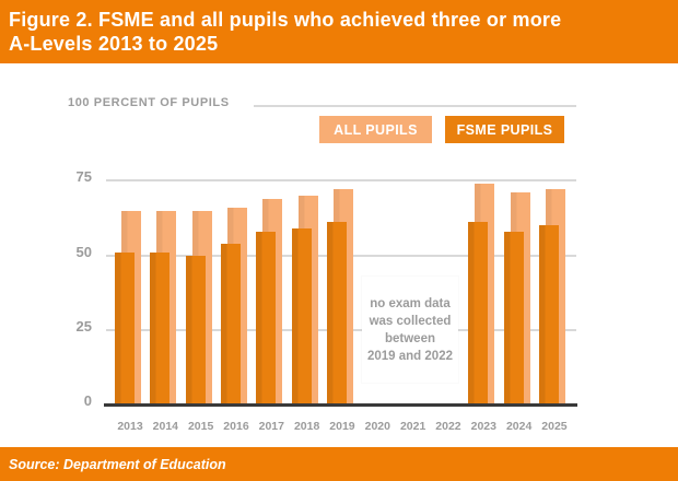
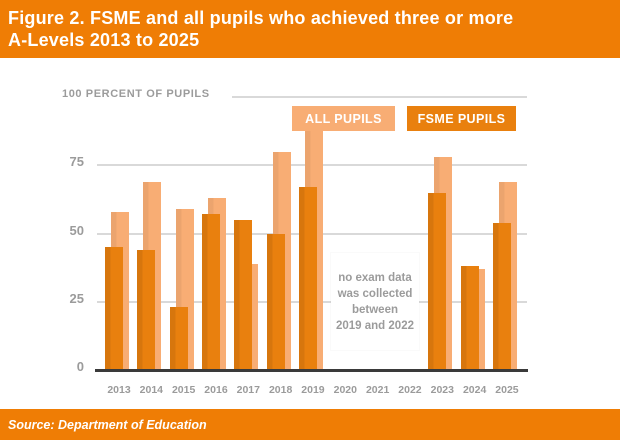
ALL PUPILS/2013: 65 -> 58
FSME PUPILS/2013: 51 -> 45
ALL PUPILS/2014: 65 -> 69
FSME PUPILS/2014: 51 -> 44
ALL PUPILS/2015: 65 -> 59
FSME PUPILS/2015: 50 -> 23
ALL PUPILS/2016: 66 -> 63
FSME PUPILS/2016: 54 -> 57
ALL PUPILS/2017: 69 -> 39
FSME PUPILS/2017: 58 -> 55
ALL PUPILS/2018: 70 -> 80
FSME PUPILS/2018: 59 -> 50
ALL PUPILS/2019: 72 -> 94
FSME PUPILS/2019: 61 -> 67
ALL PUPILS/2023: 74 -> 78
FSME PUPILS/2023: 61 -> 65
ALL PUPILS/2024: 71 -> 37
FSME PUPILS/2024: 58 -> 38
ALL PUPILS/2025: 72 -> 69
FSME PUPILS/2025: 60 -> 54
